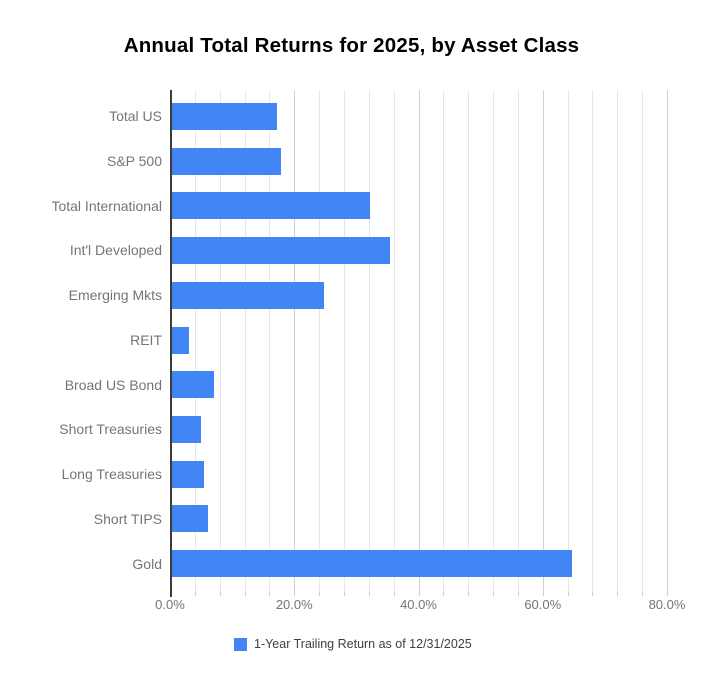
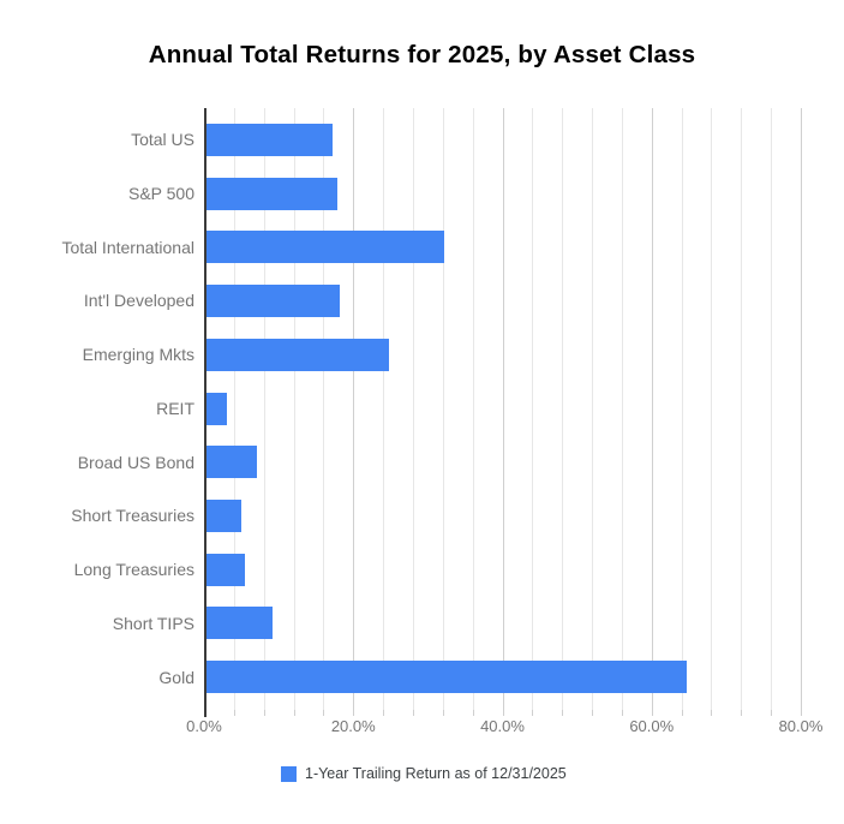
Int'l Developed: 35% -> 18%
Short TIPS: 6% -> 9%
